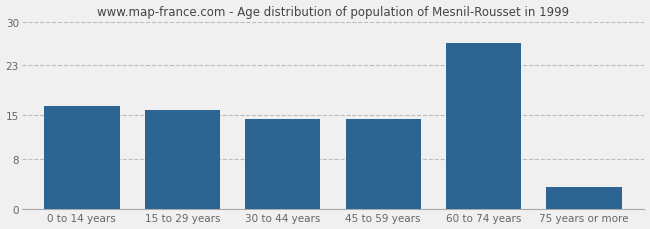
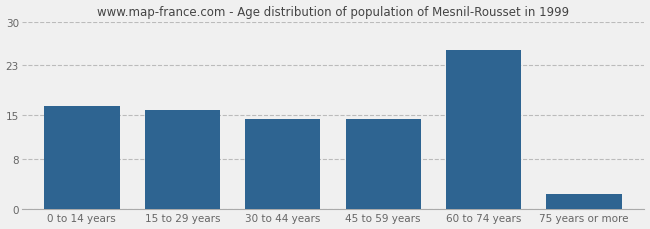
60 to 74 years: 26.5 -> 25.4
75 years or more: 3.5 -> 2.4
